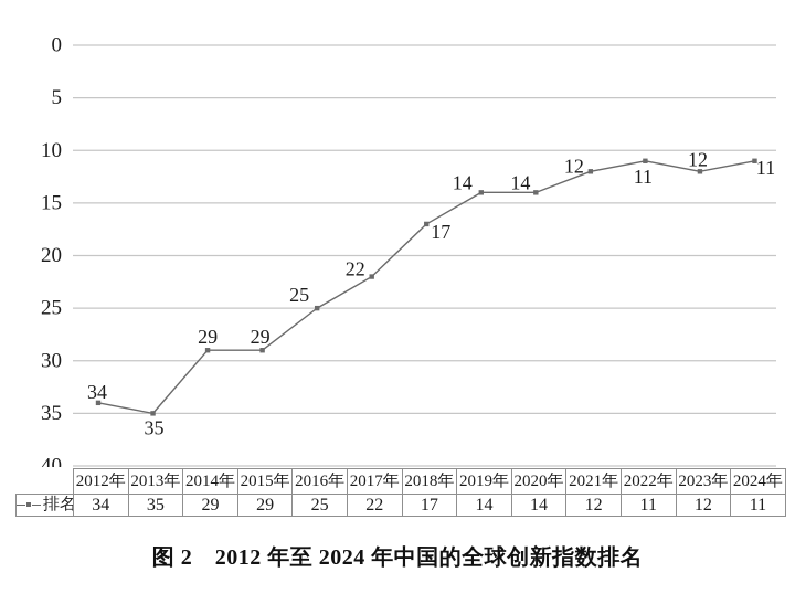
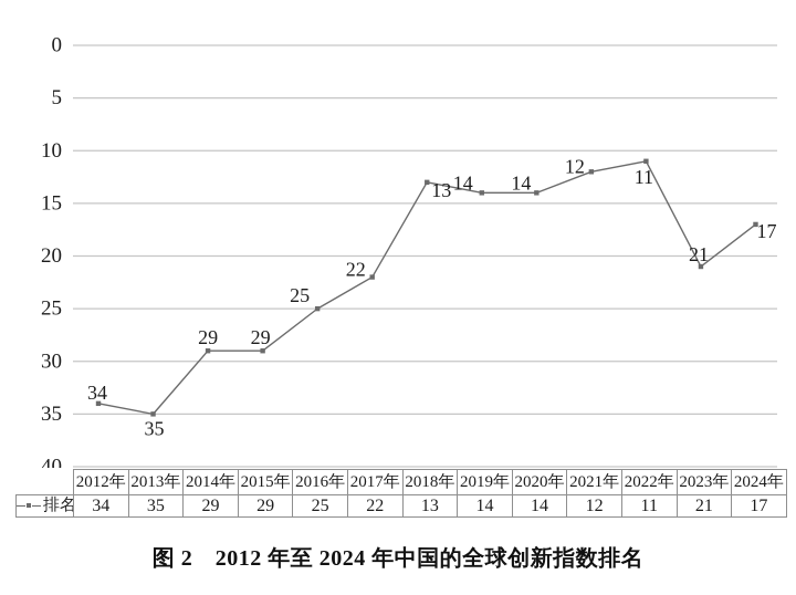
2018年: 17 -> 13
2023年: 12 -> 21
2024年: 11 -> 17
